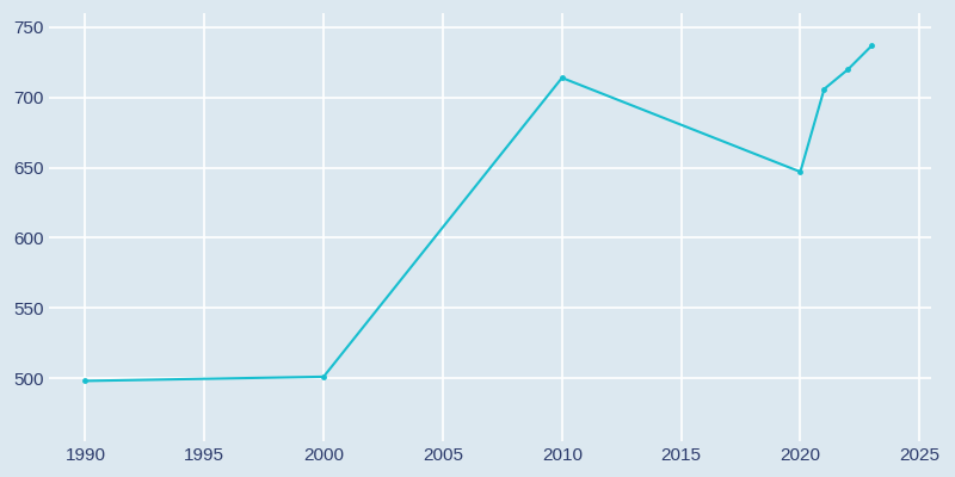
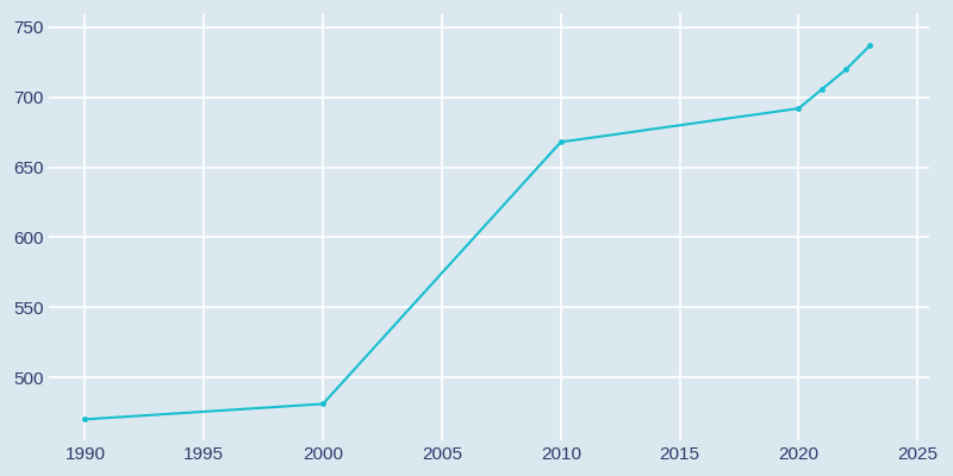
1990: 498 -> 470
2000: 501 -> 481
2010: 714 -> 668
2020: 647 -> 692
